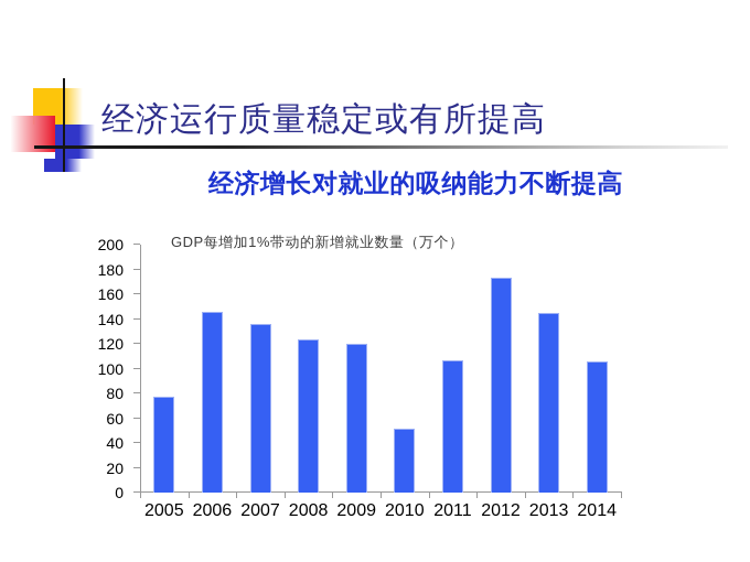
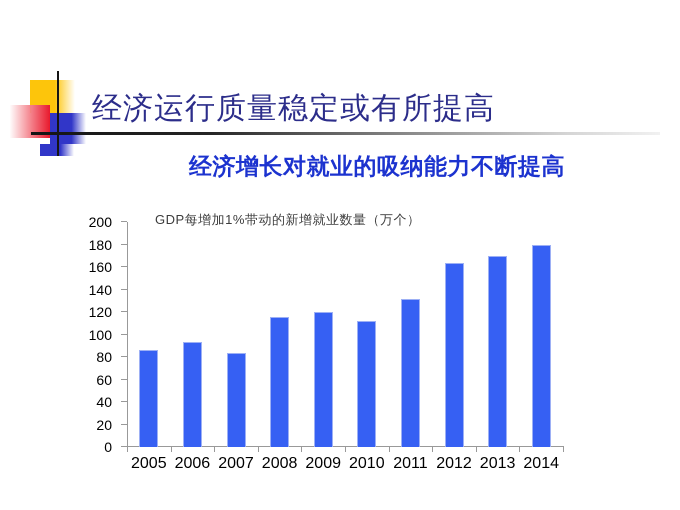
2005: 77 -> 86
2006: 146 -> 93
2007: 136 -> 84
2008: 124 -> 116
2010: 52 -> 112
2011: 107 -> 132
2012: 173 -> 164
2013: 145 -> 170
2014: 106 -> 180
